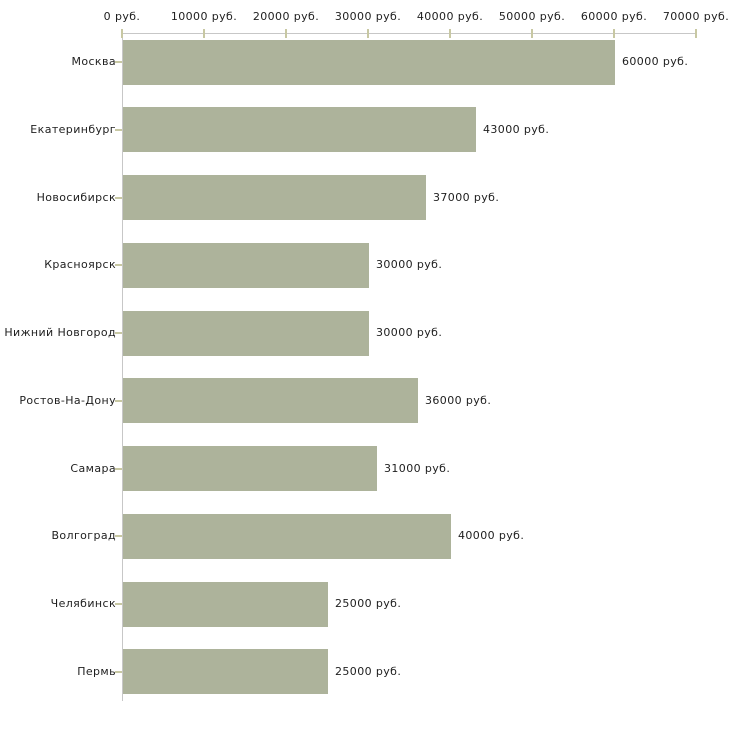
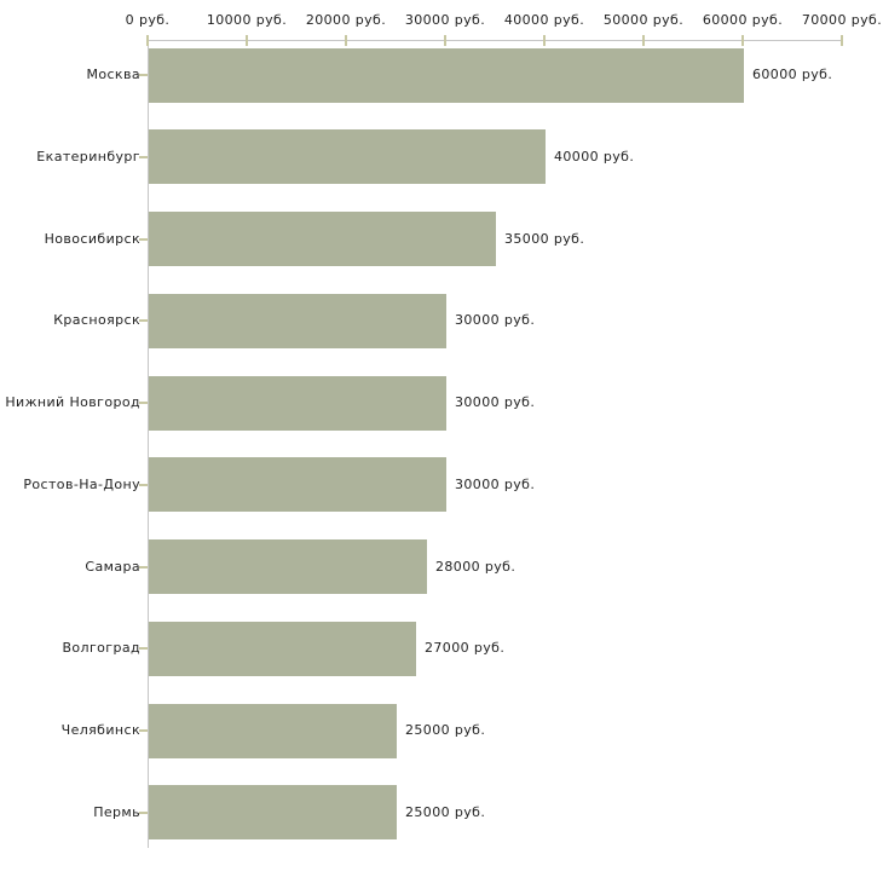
Екатеринбург: 43000 -> 40000
Новосибирск: 37000 -> 35000
Ростов-На-Дону: 36000 -> 30000
Самара: 31000 -> 28000
Волгоград: 40000 -> 27000
